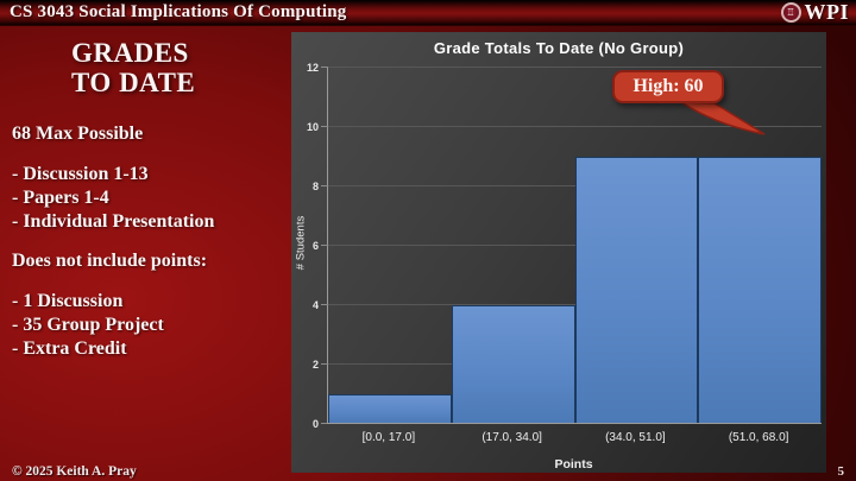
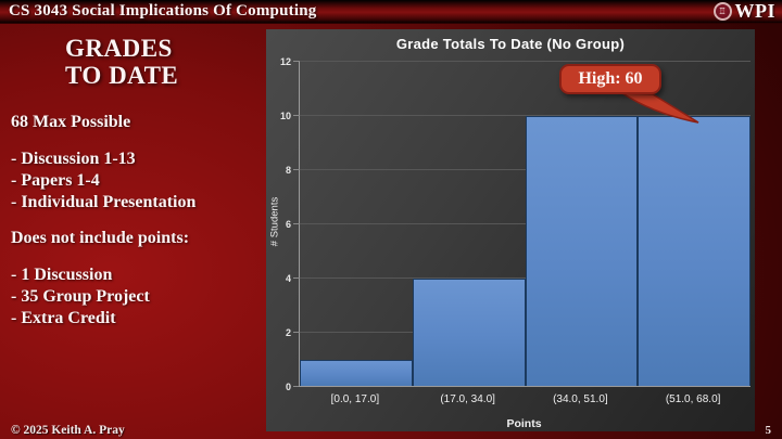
(34.0, 51.0]: 9 -> 10
(51.0, 68.0]: 9 -> 10
